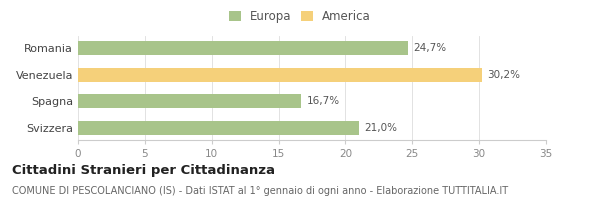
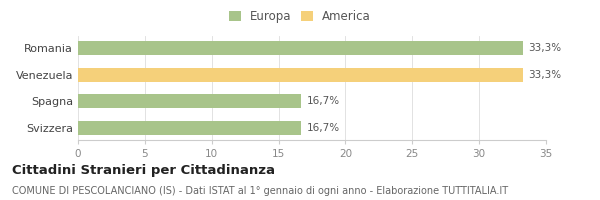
Romania: 24,7% -> 33,3%
Venezuela: 30,2% -> 33,3%
Svizzera: 21,0% -> 16,7%
